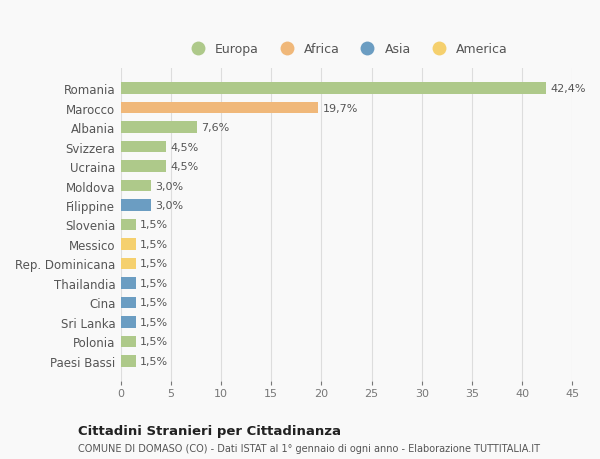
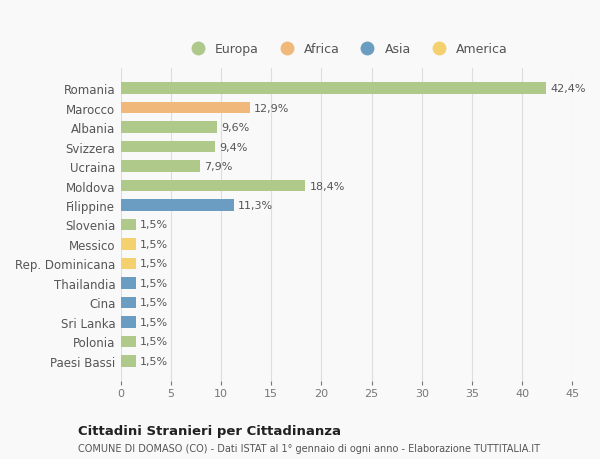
Marocco: 19,7% -> 12,9%
Albania: 7,6% -> 9,6%
Svizzera: 4,5% -> 9,4%
Ucraina: 4,5% -> 7,9%
Moldova: 3,0% -> 18,4%
Filippine: 3,0% -> 11,3%
